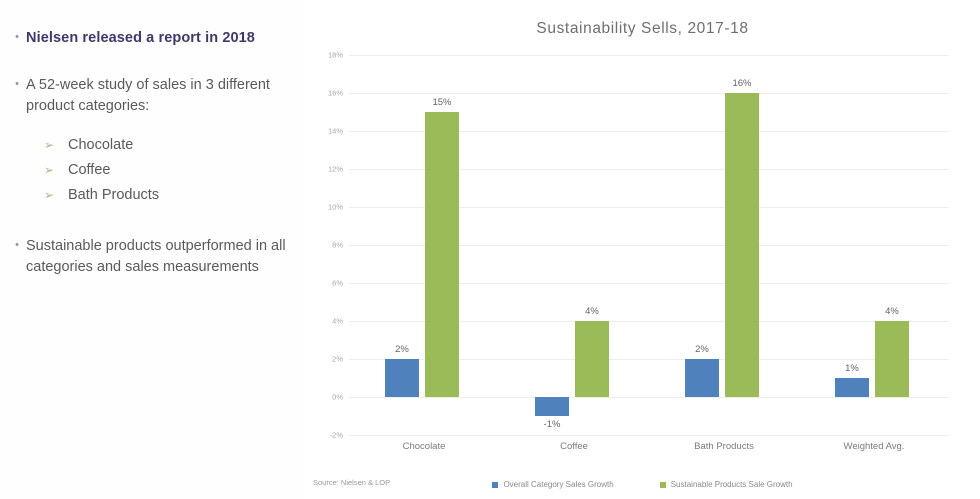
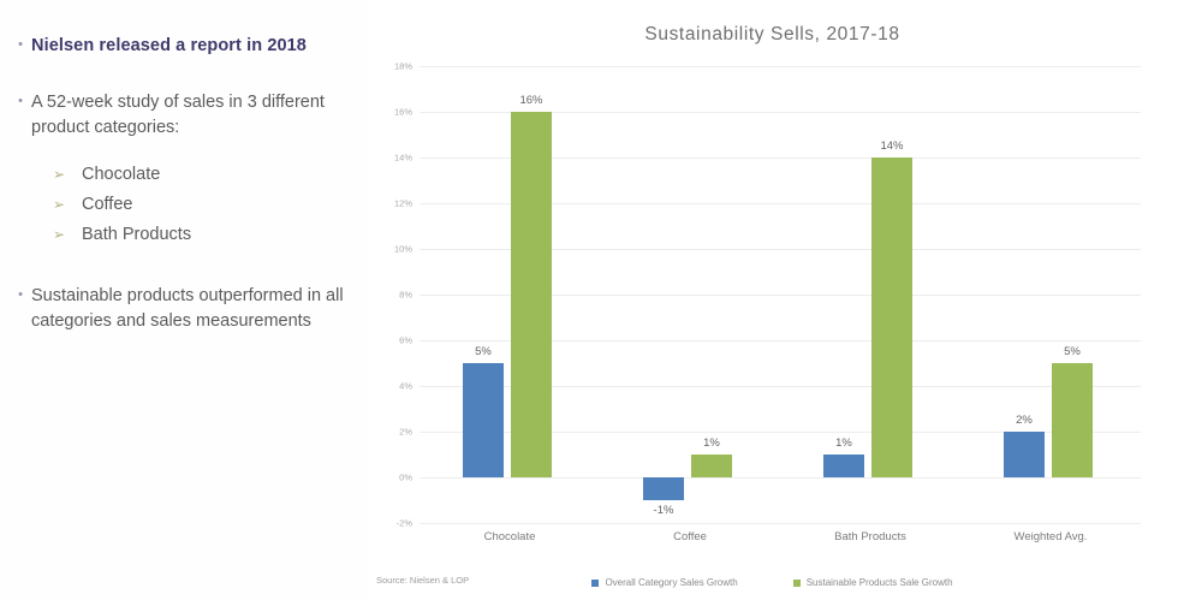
Overall Category Sales Growth/Chocolate: 2% -> 5%
Sustainable Products Sale Growth/Chocolate: 15% -> 16%
Sustainable Products Sale Growth/Coffee: 4% -> 1%
Overall Category Sales Growth/Bath Products: 2% -> 1%
Sustainable Products Sale Growth/Bath Products: 16% -> 14%
Overall Category Sales Growth/Weighted Avg.: 1% -> 2%
Sustainable Products Sale Growth/Weighted Avg.: 4% -> 5%
